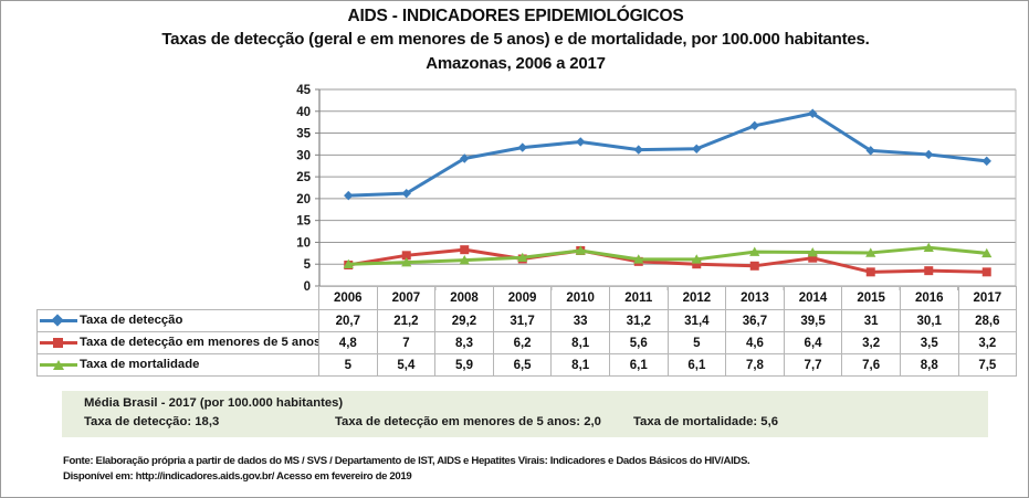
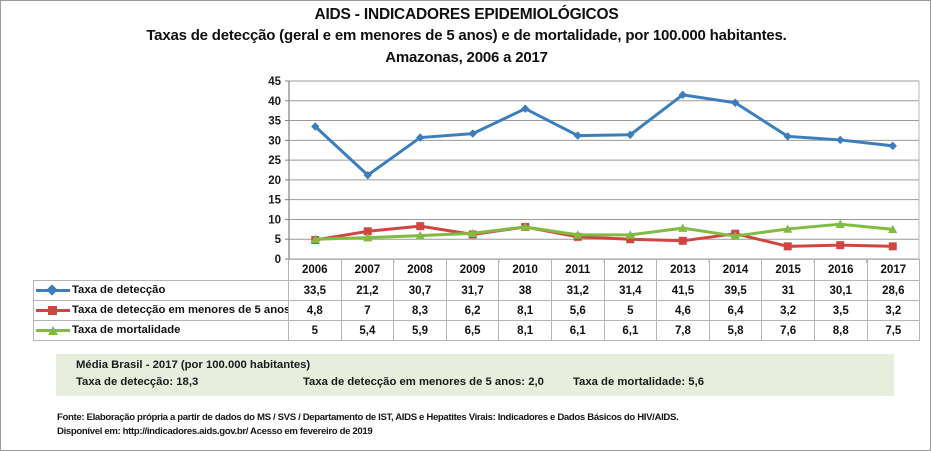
Taxa de detecção/2006: 20,7 -> 33,5
Taxa de detecção/2008: 29,2 -> 30,7
Taxa de detecção/2010: 33 -> 38
Taxa de detecção/2013: 36,7 -> 41,5
Taxa de mortalidade/2014: 7,7 -> 5,8
